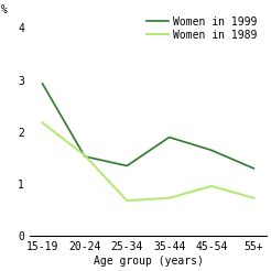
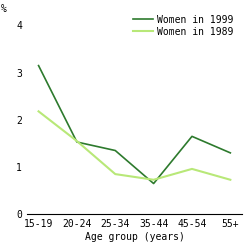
Women in 1999/15-19: 2.93 -> 3.15
Women in 1989/25-34: 0.68 -> 0.85
Women in 1999/35-44: 1.90 -> 0.65
